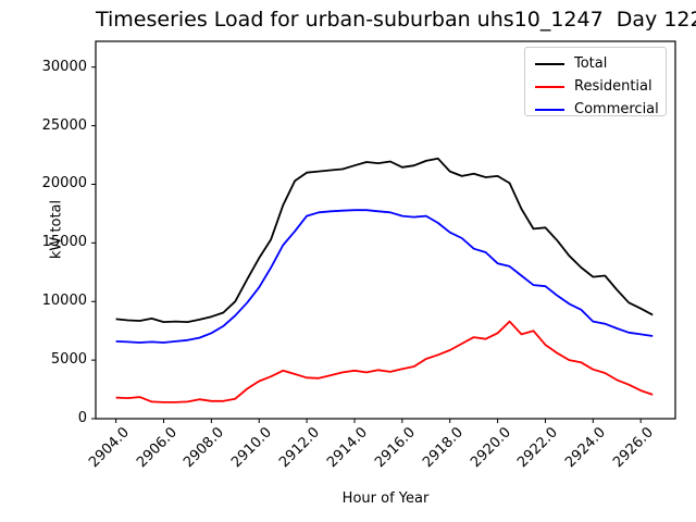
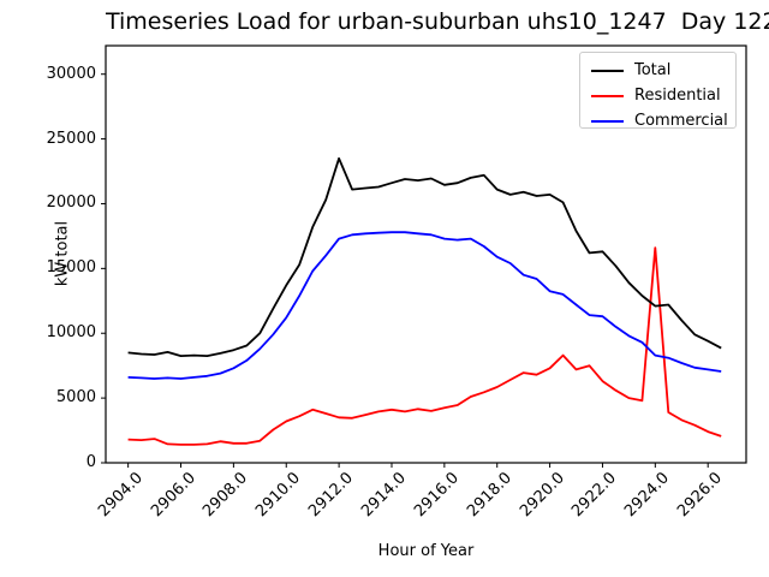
Total/2912.0: 21000 -> 23500
Residential/2924.0: 4200 -> 16600
